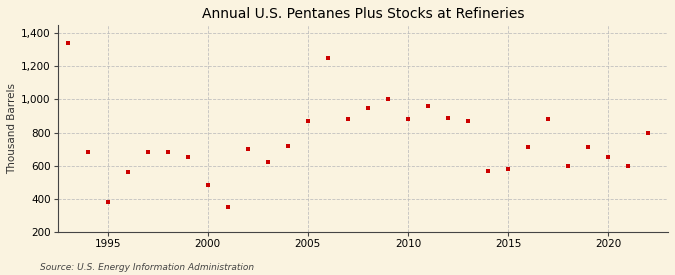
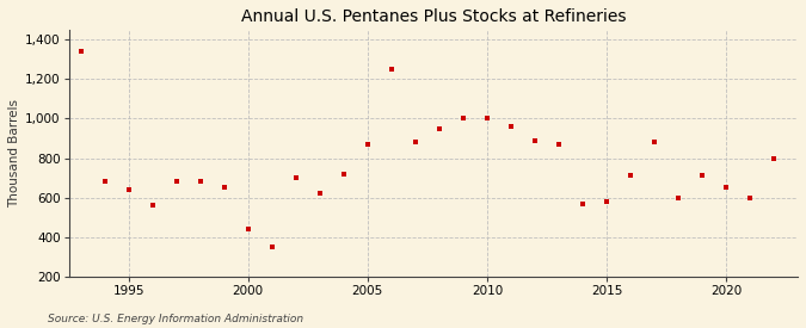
1995: 380 -> 640
2000: 480 -> 440
2010: 880 -> 1,000
